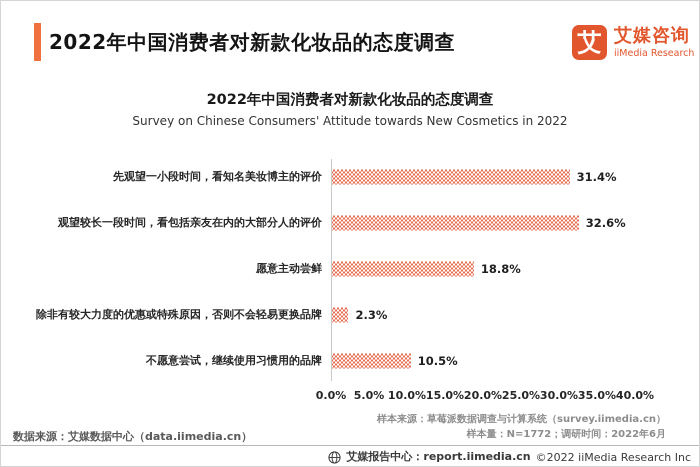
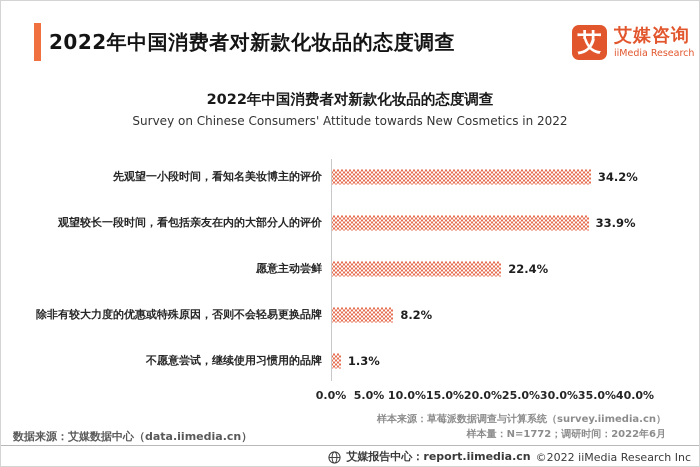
先观望一小段时间，看知名美妆博主的评价: 31.4% -> 34.2%
观望较长一段时间，看包括亲友在内的大部分人的评价: 32.6% -> 33.9%
愿意主动尝鲜: 18.8% -> 22.4%
除非有较大力度的优惠或特殊原因，否则不会轻易更换品牌: 2.3% -> 8.2%
不愿意尝试，继续使用习惯用的品牌: 10.5% -> 1.3%
